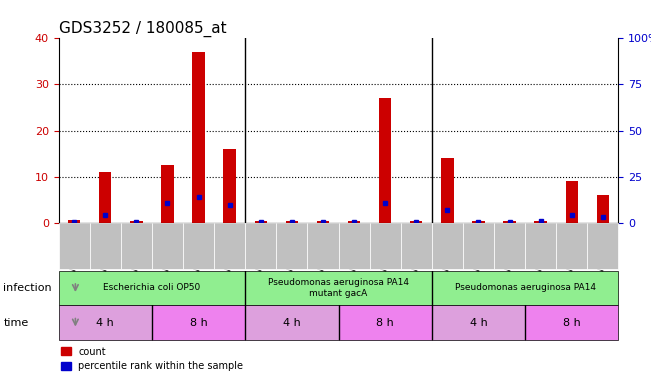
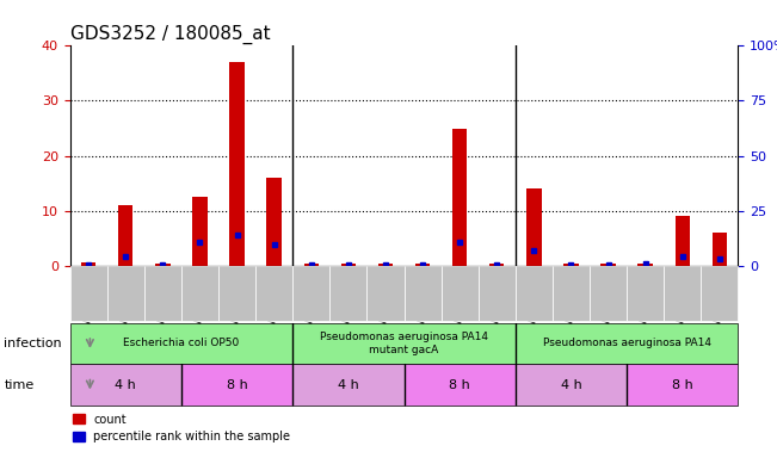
GSM135355: 27.0 -> 25.0
